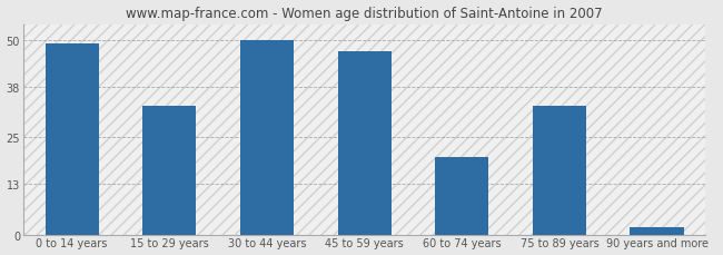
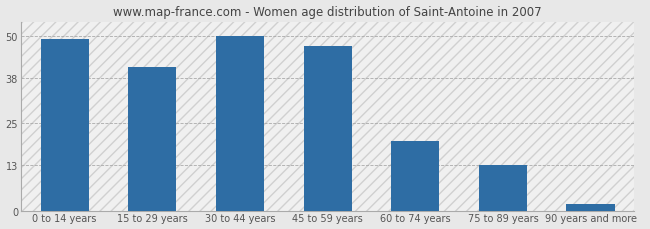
15 to 29 years: 33 -> 41
75 to 89 years: 33 -> 13
